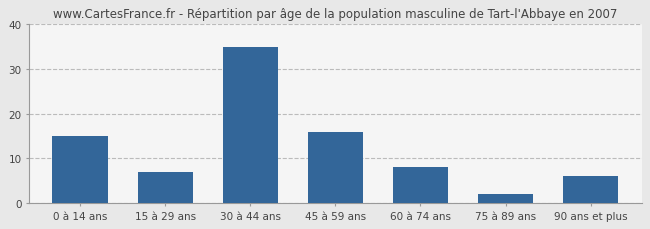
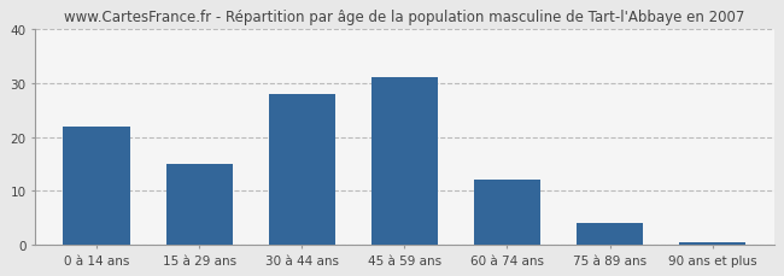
0 à 14 ans: 15.0 -> 22.0
15 à 29 ans: 7.0 -> 15.0
30 à 44 ans: 35.0 -> 28.0
45 à 59 ans: 16.0 -> 31.0
60 à 74 ans: 8.0 -> 12.0
75 à 89 ans: 2.0 -> 4.0
90 ans et plus: 6.0 -> 0.5
